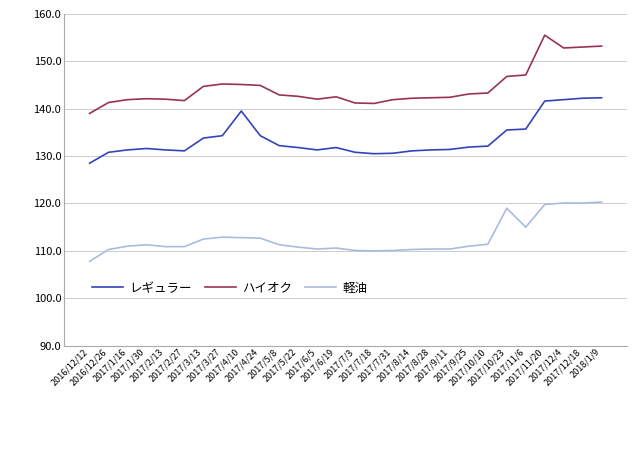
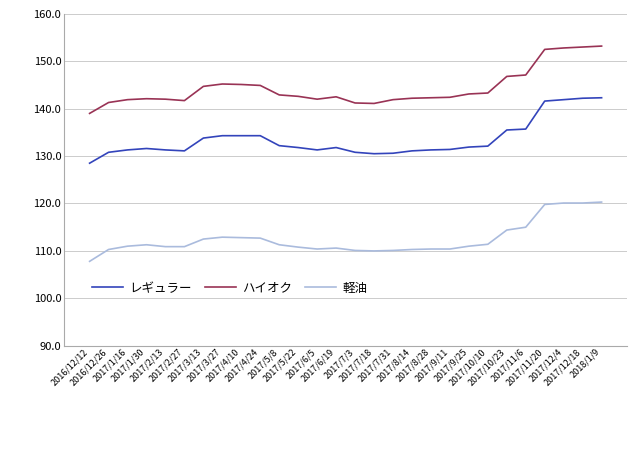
レギュラー/2017/4/10: 139.5 -> 134.3
軽油/2017/10/23: 119.0 -> 114.4
ハイオク/2017/11/20: 155.5 -> 152.5
